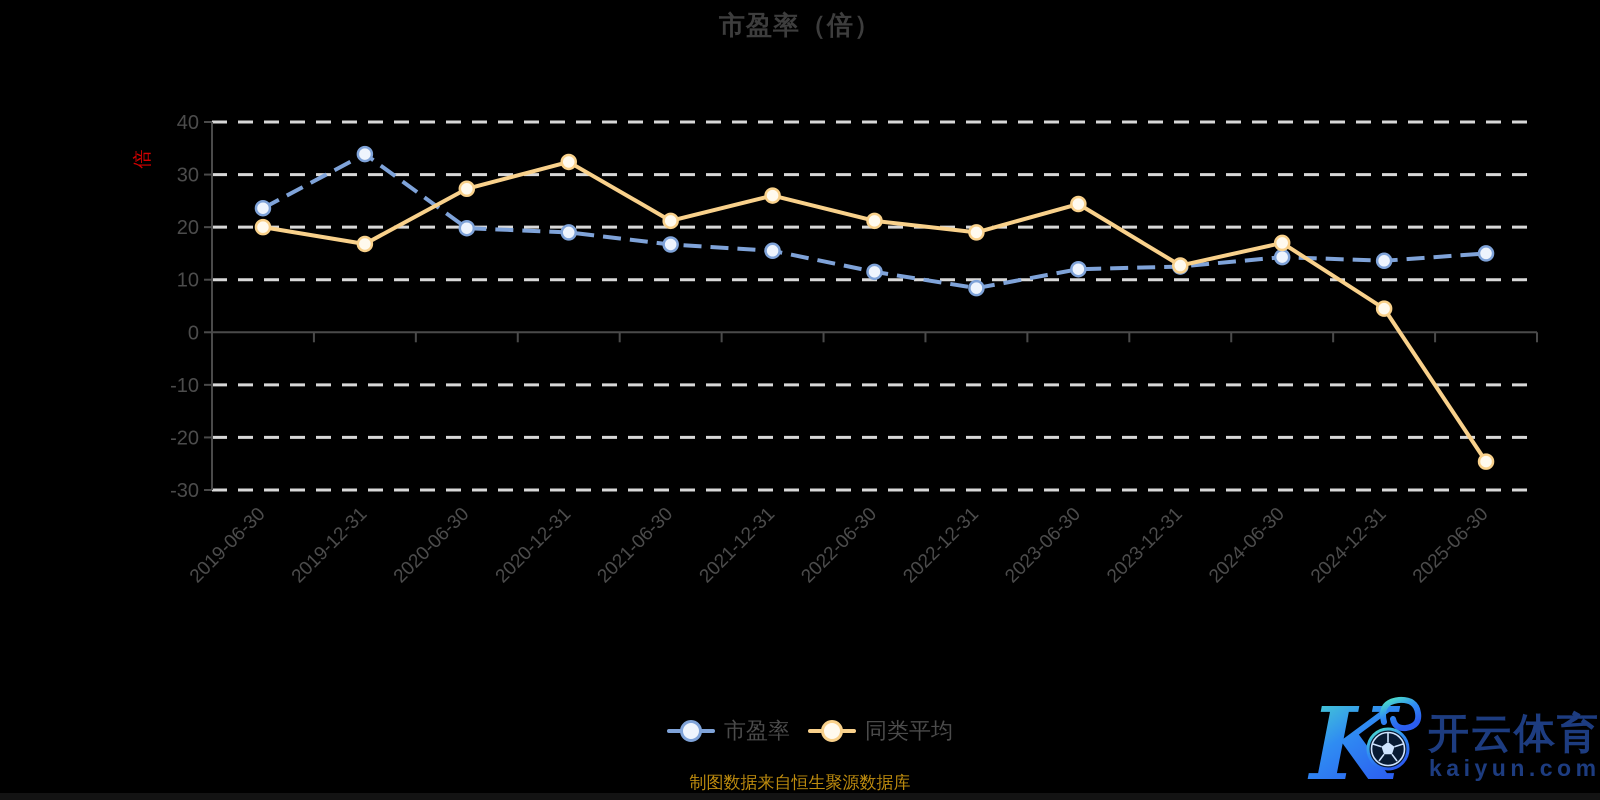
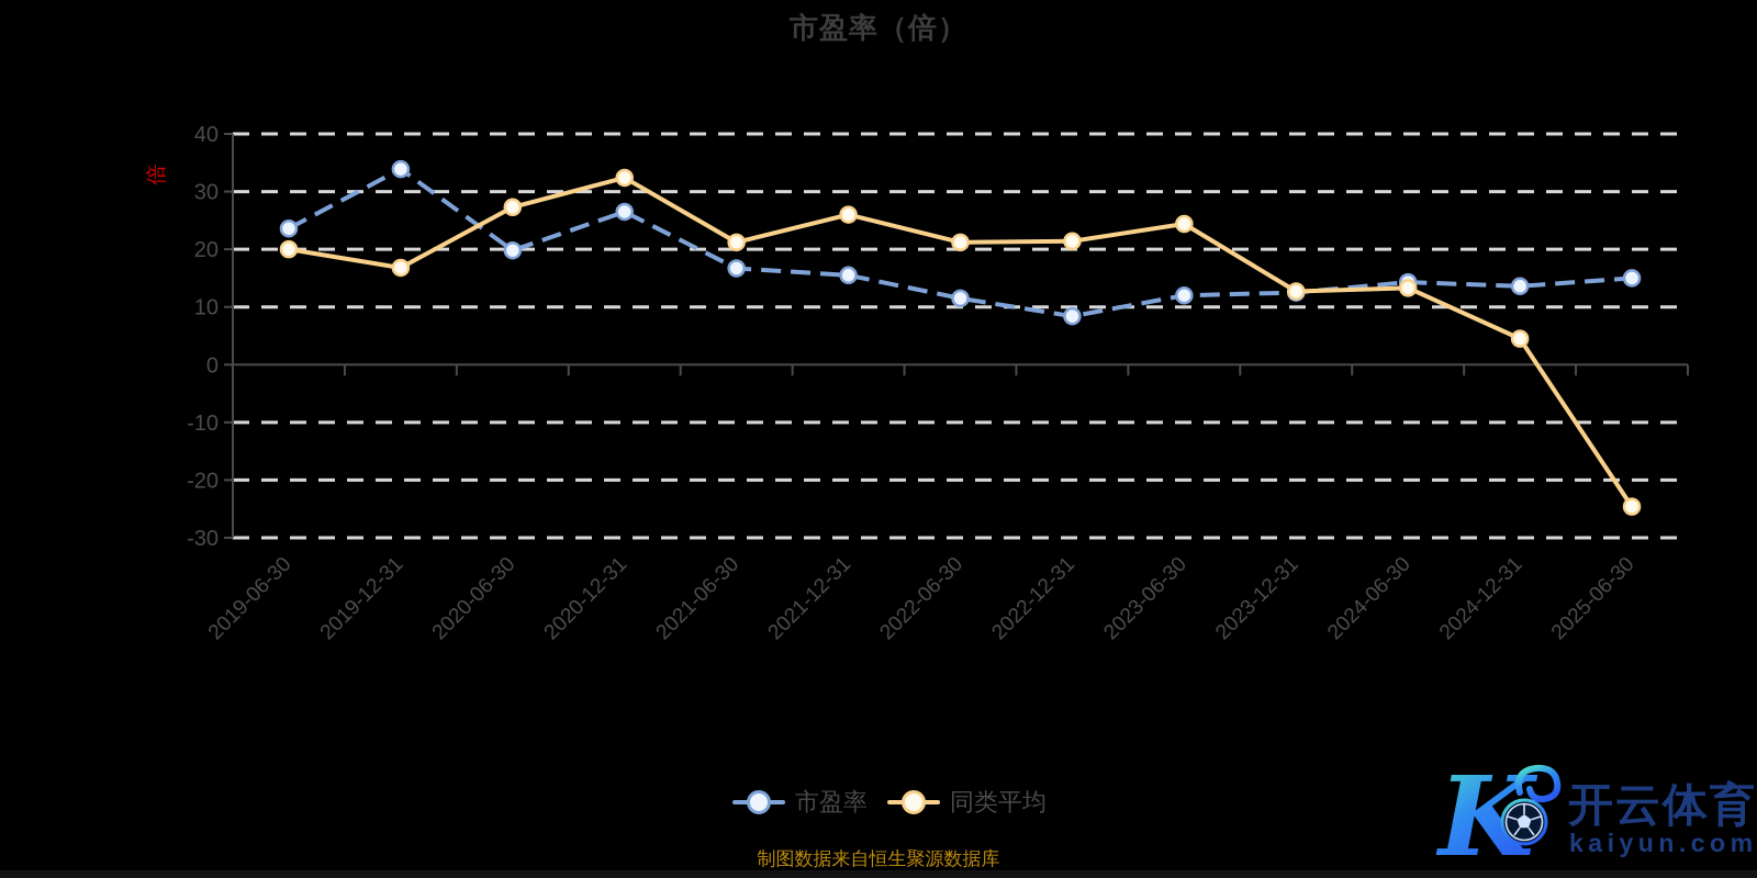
市盈率/2020-12-31: 19 -> 26
同类平均/2022-12-31: 19 -> 21
同类平均/2024-06-30: 17 -> 13
